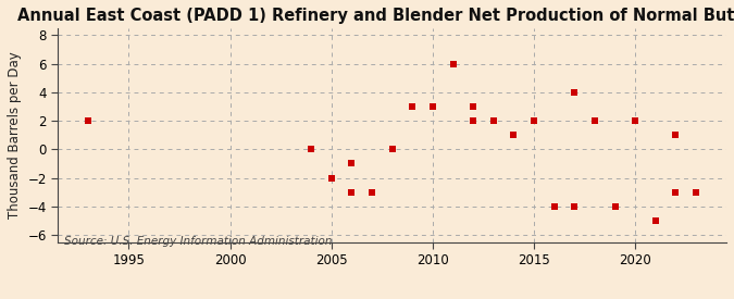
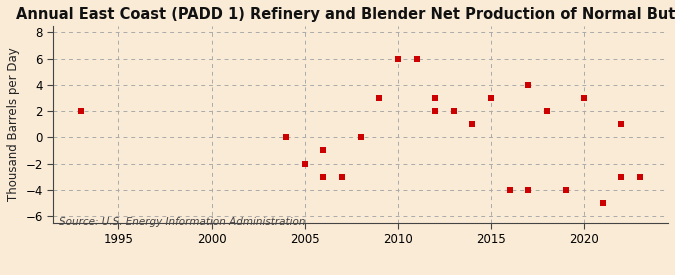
2010: 3 -> 6
2015: 2 -> 3
2020: 2 -> 3
